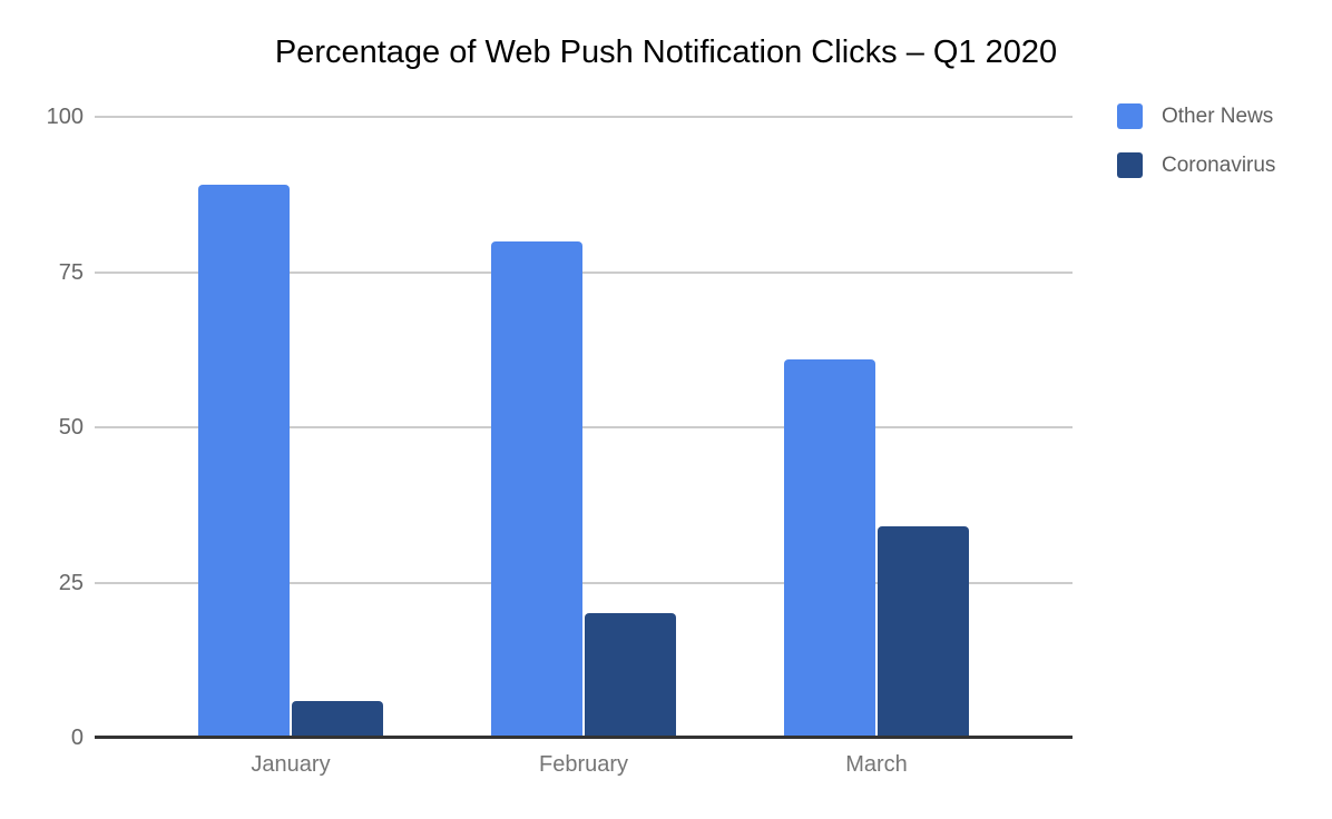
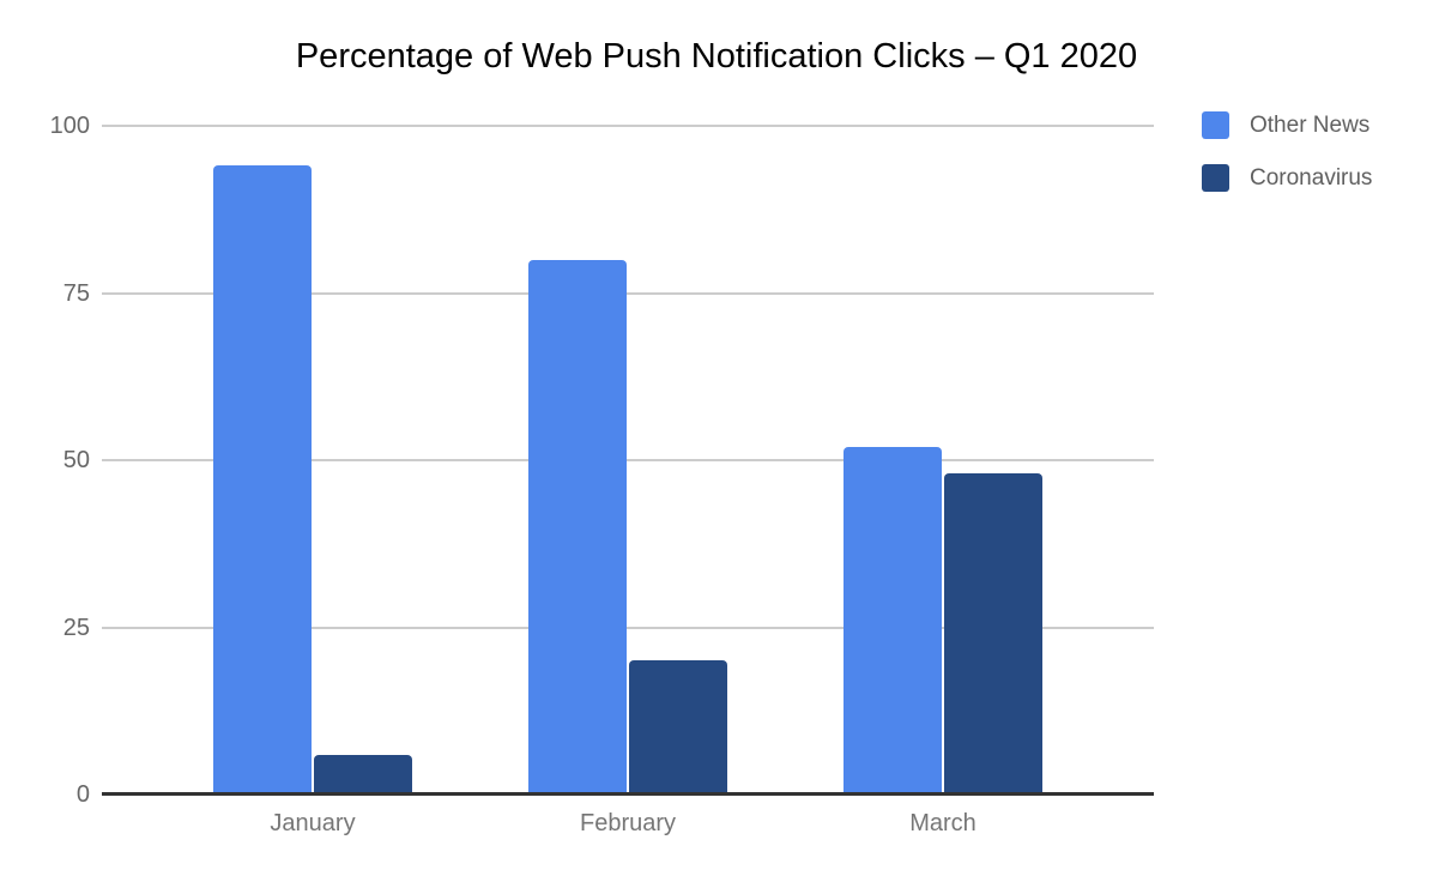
Other News/January: 89 -> 94
Other News/March: 61 -> 52
Coronavirus/March: 34 -> 48
